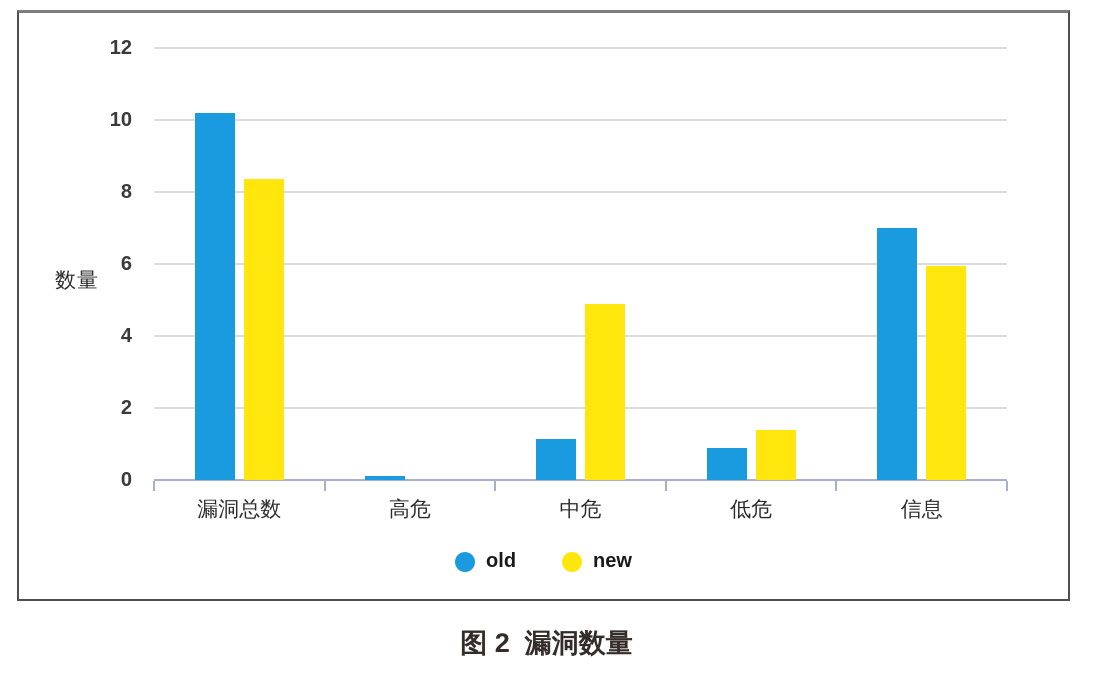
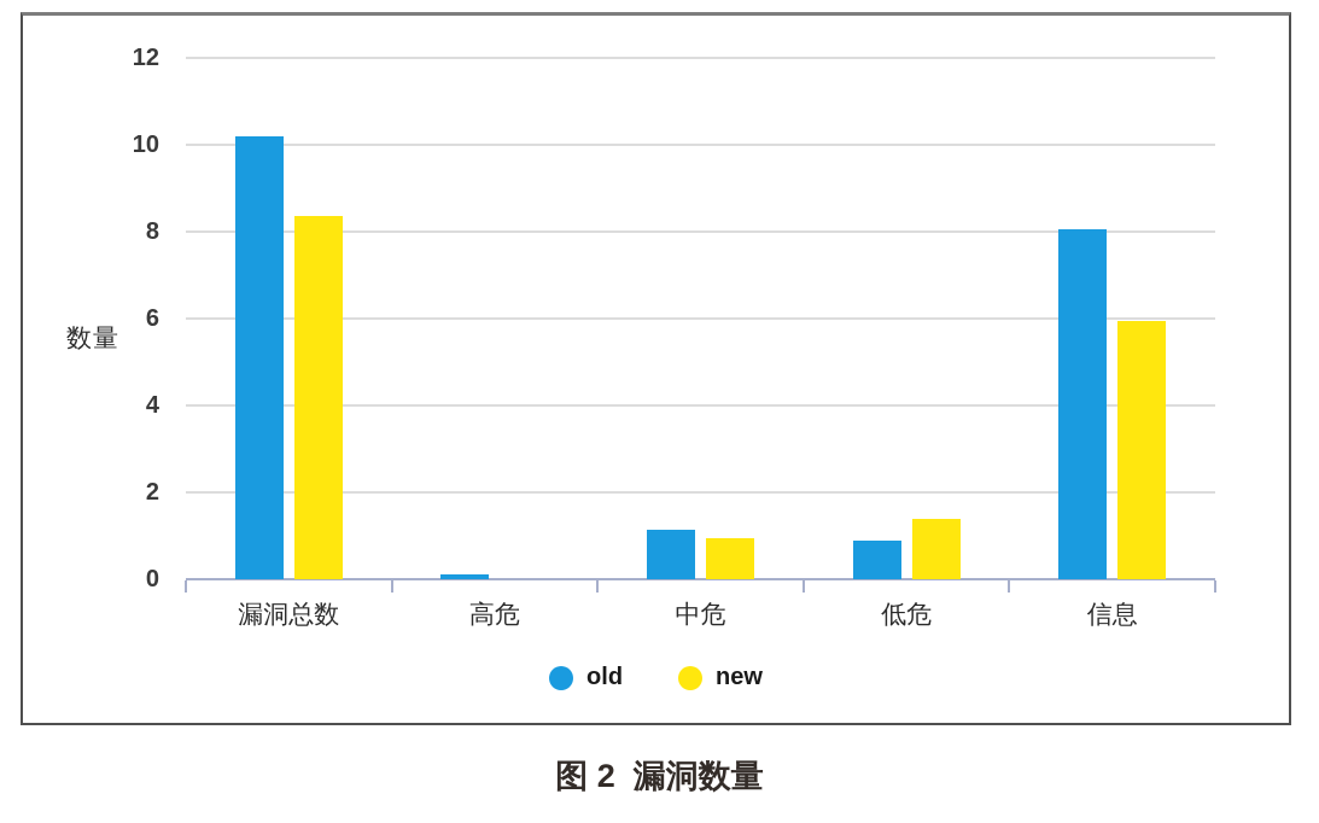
new/中危: 4.9 -> 0.9
old/信息: 7.0 -> 8.1
